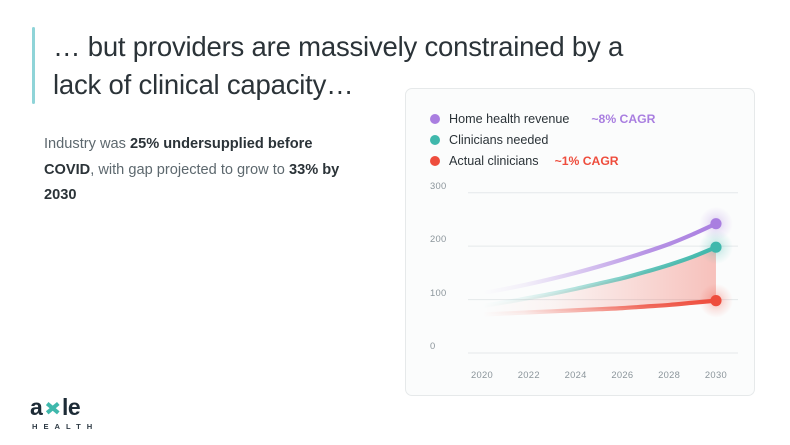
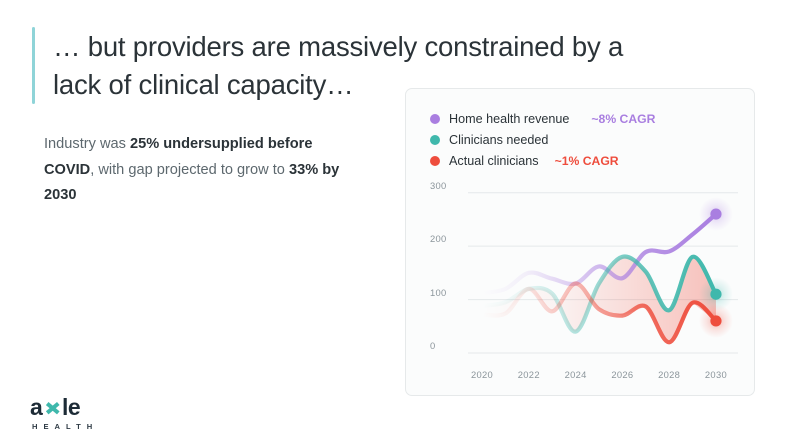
Home health revenue/2022: 130 -> 150
Clinicians needed/2022: 100 -> 120
Actual clinicians/2022: 80 -> 120
Home health revenue/2024: 150 -> 130
Clinicians needed/2024: 120 -> 40
Actual clinicians/2024: 80 -> 130
Home health revenue/2026: 180 -> 140
Clinicians needed/2026: 140 -> 180
Actual clinicians/2026: 80 -> 70
Home health revenue/2028: 200 -> 190
Clinicians needed/2028: 160 -> 80
Actual clinicians/2028: 90 -> 20
Home health revenue/2030: 240 -> 260
Clinicians needed/2030: 200 -> 110
Actual clinicians/2030: 100 -> 60
